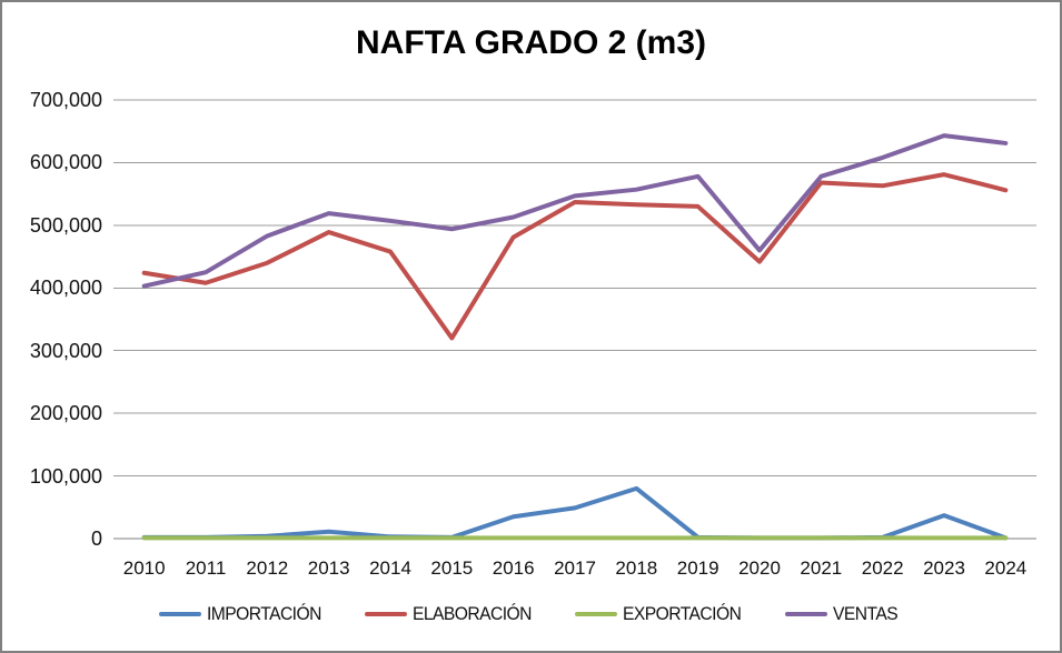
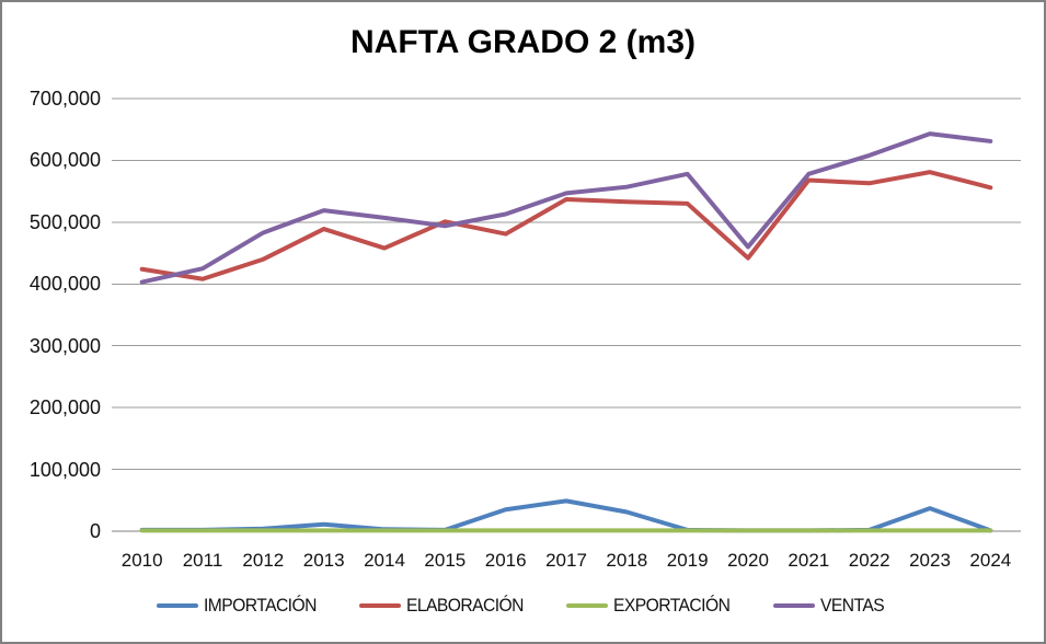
ELABORACIÓN/2015: 320000 -> 500000
IMPORTACIÓN/2018: 80000 -> 30000
